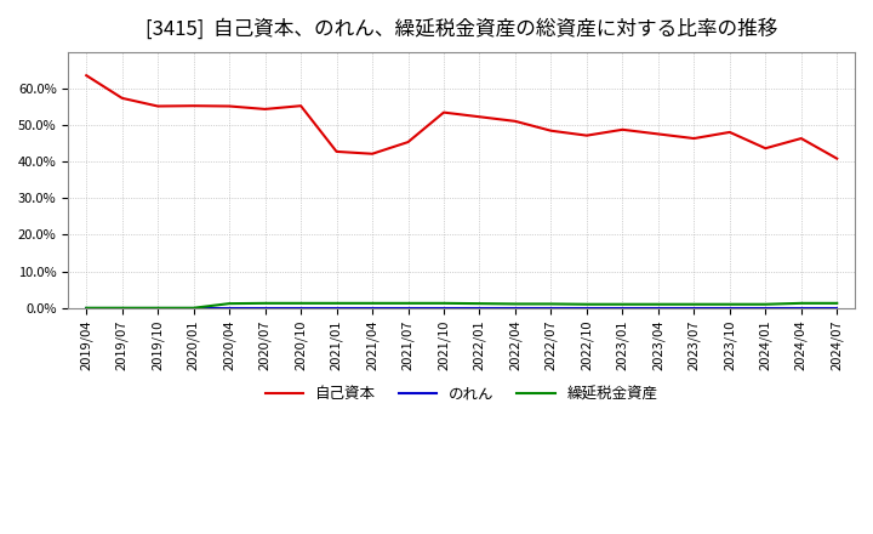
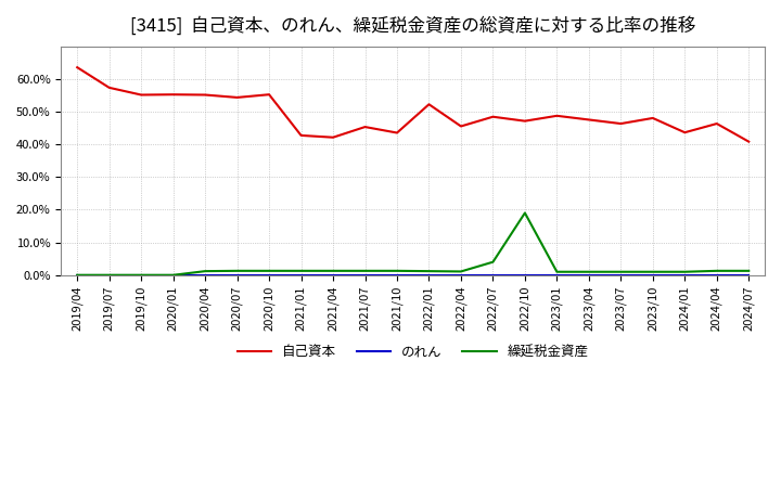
自己資本/2021/10: 53.4% -> 43.5%
自己資本/2022/04: 51.0% -> 45.5%
繰延税金資産/2022/07: 1.1% -> 4.0%
繰延税金資産/2022/10: 1.0% -> 19.0%
